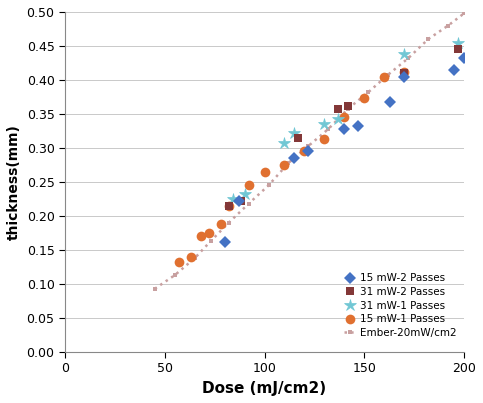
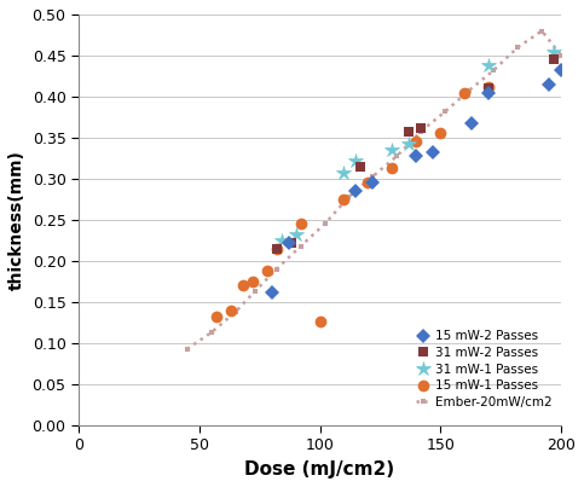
15 mW-1 Passes/100: 0.265 -> 0.126
15 mW-1 Passes/150: 0.373 -> 0.356
Ember-20mW/cm2/200: 0.498 -> 0.450
